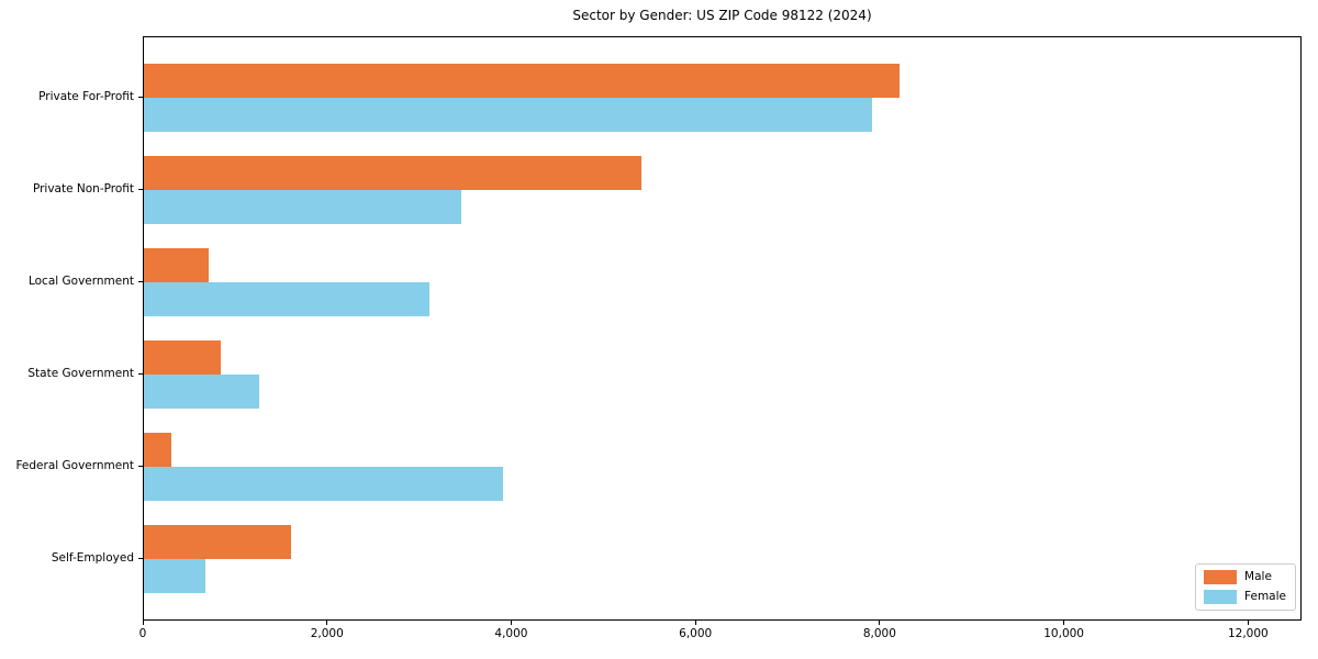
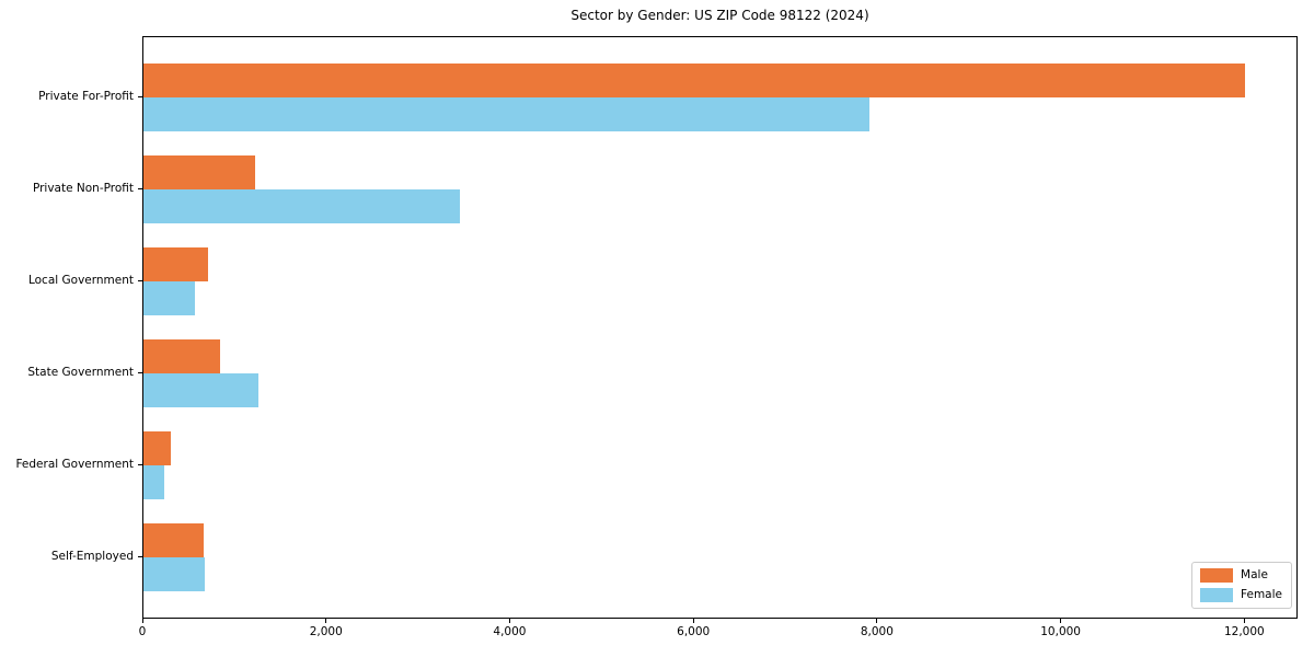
Male/Private For-Profit: 8200 -> 12000
Male/Private Non-Profit: 5400 -> 1200
Female/Local Government: 3100 -> 600
Female/Federal Government: 3900 -> 200
Male/Self-Employed: 1600 -> 700
